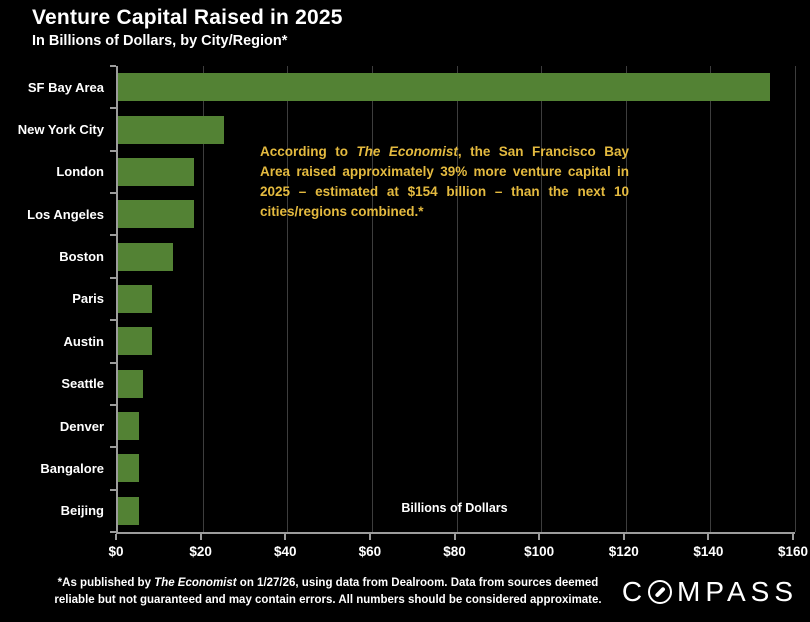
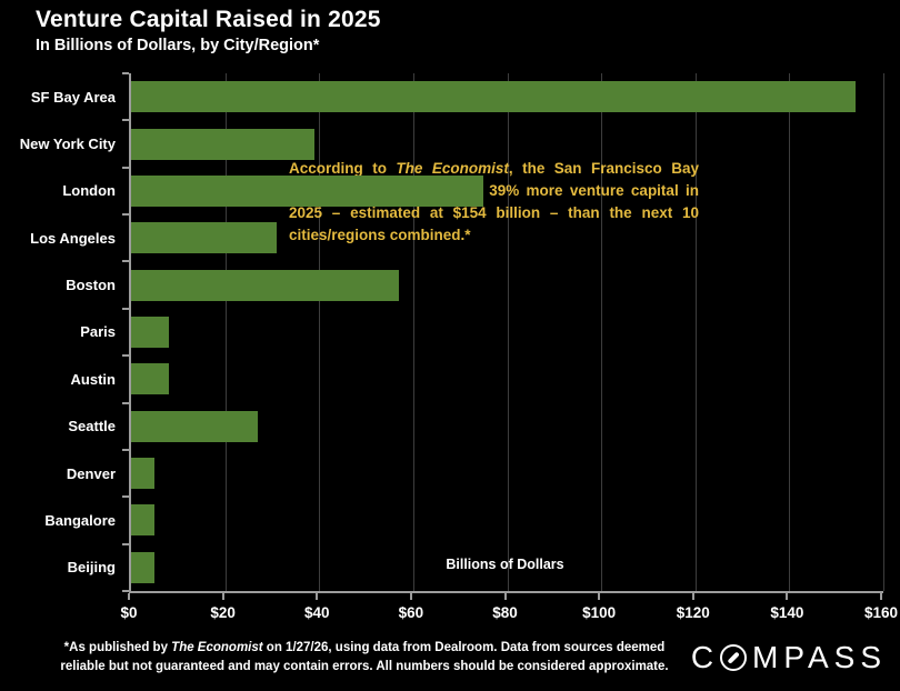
New York City: $25 -> $39
London: $18 -> $75
Los Angeles: $18 -> $31
Boston: $13 -> $57
Seattle: $6 -> $27
